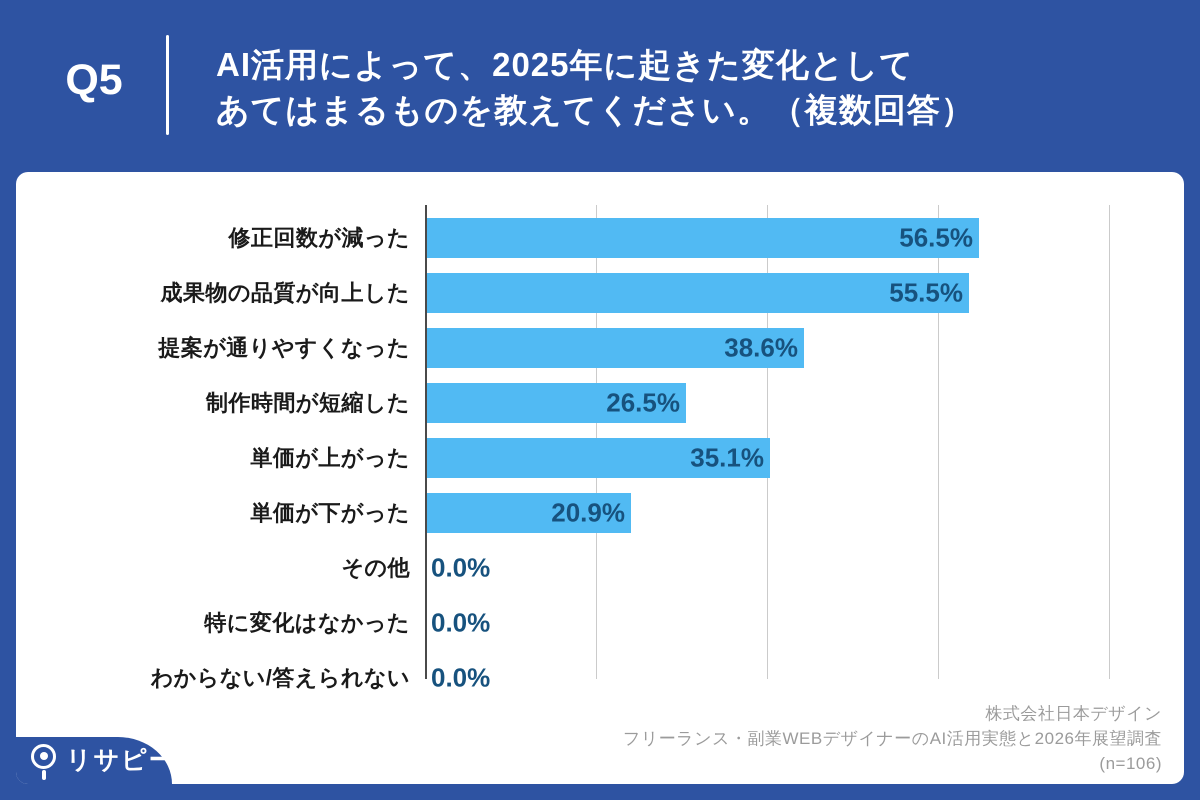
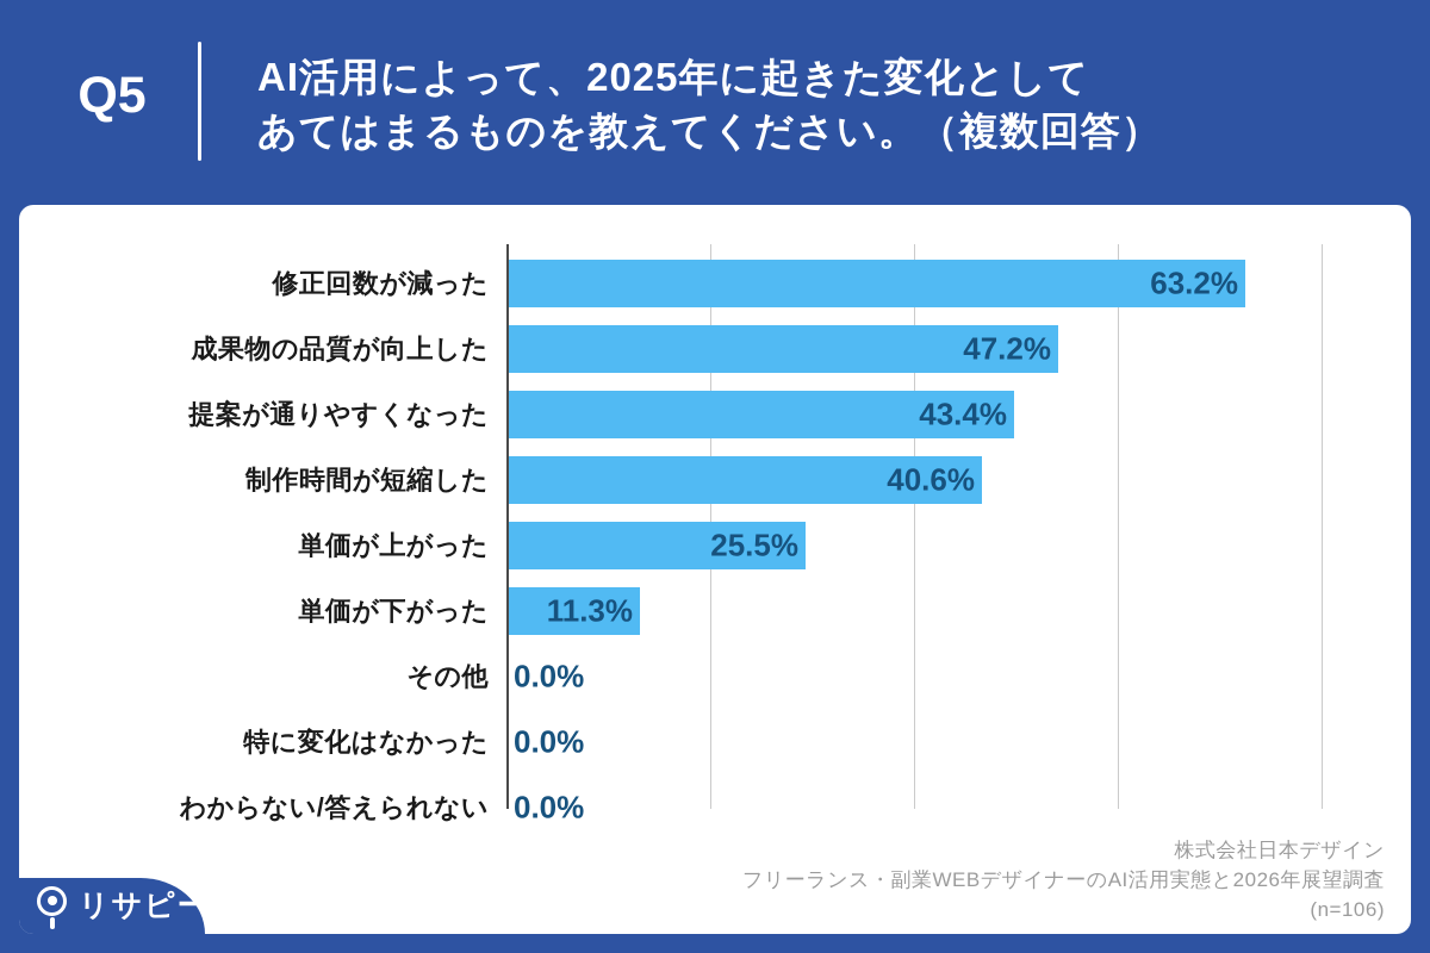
修正回数が減った: 56.5% -> 63.2%
成果物の品質が向上した: 55.5% -> 47.2%
提案が通りやすくなった: 38.6% -> 43.4%
制作時間が短縮した: 26.5% -> 40.6%
単価が上がった: 35.1% -> 25.5%
単価が下がった: 20.9% -> 11.3%
